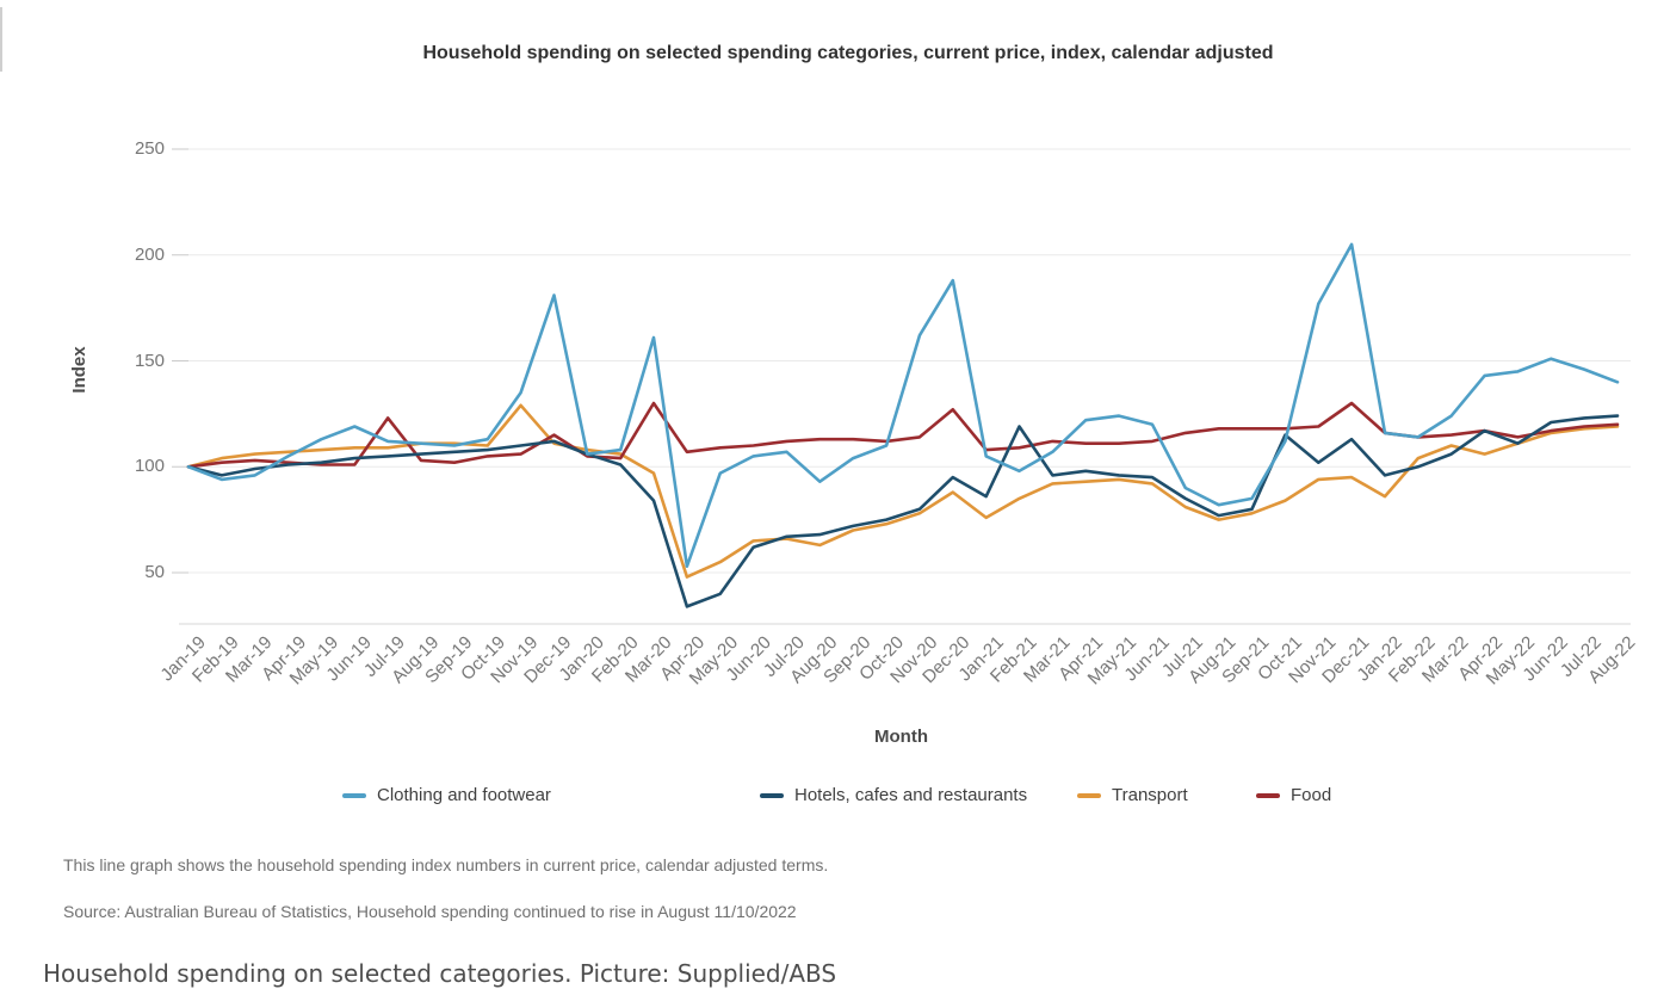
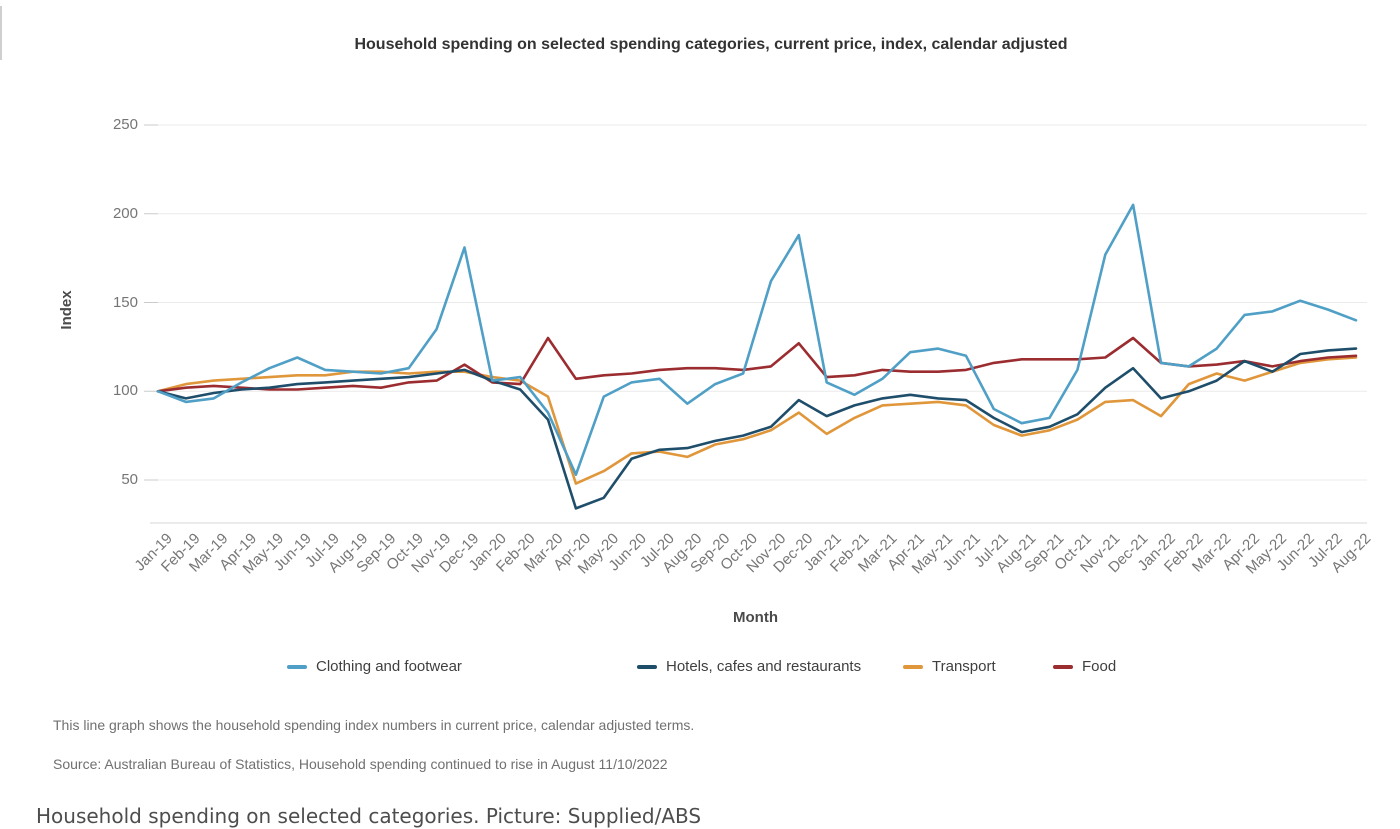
Food/Jul-19: 123 -> 102
Transport/Nov-19: 129 -> 111
Clothing and footwear/Mar-20: 161 -> 88
Hotels, cafes and restaurants/Feb-21: 119 -> 92
Hotels, cafes and restaurants/Oct-21: 115 -> 87
